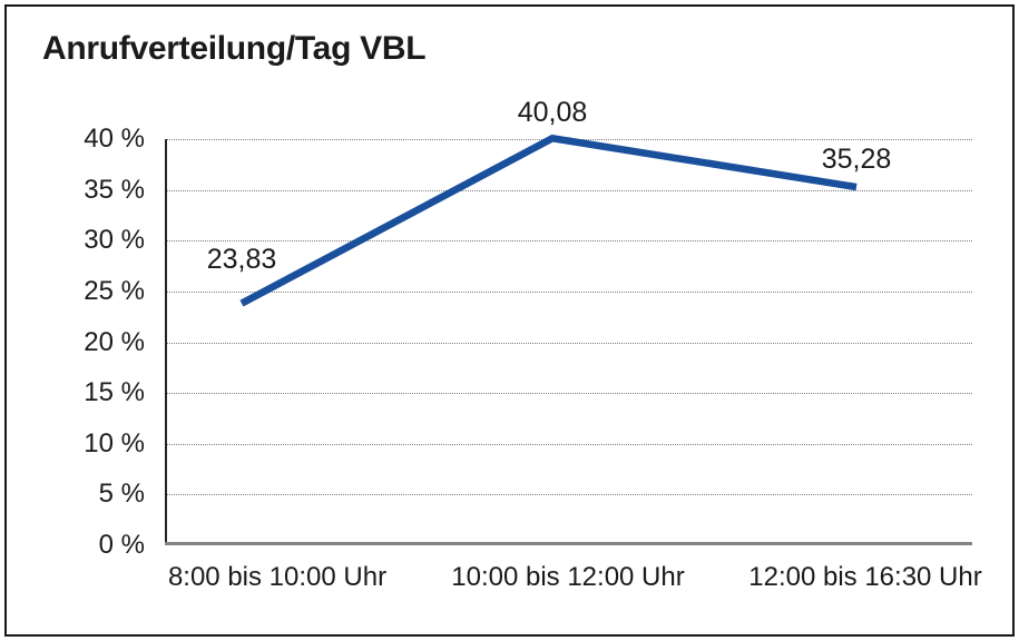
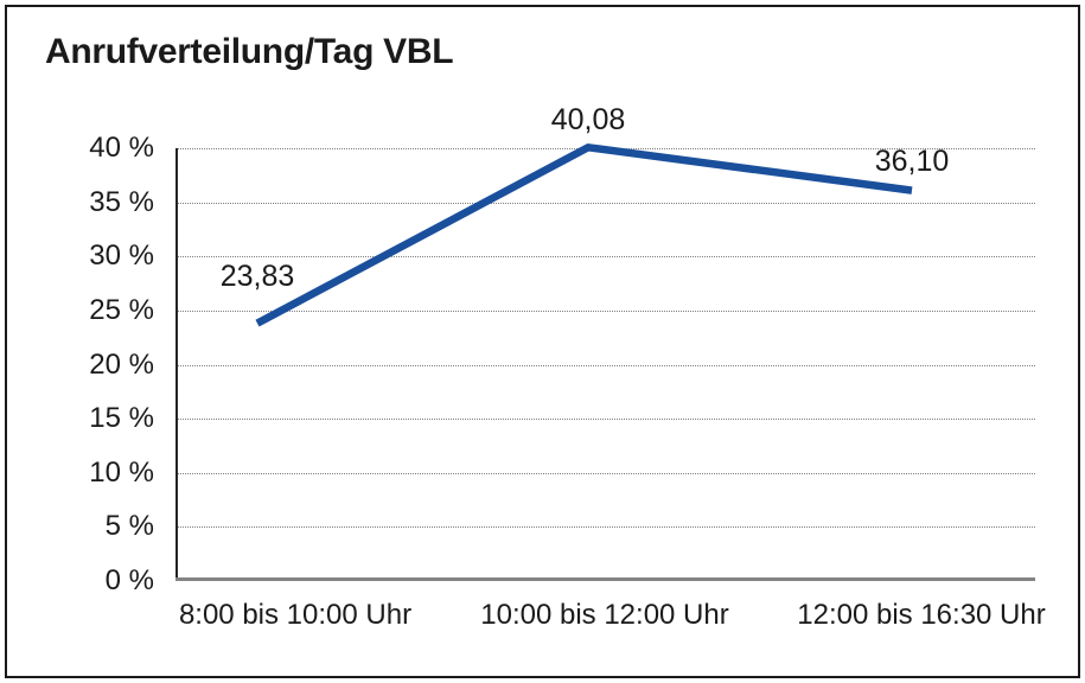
12:00 bis 16:30 Uhr: 35,28 -> 36,10
